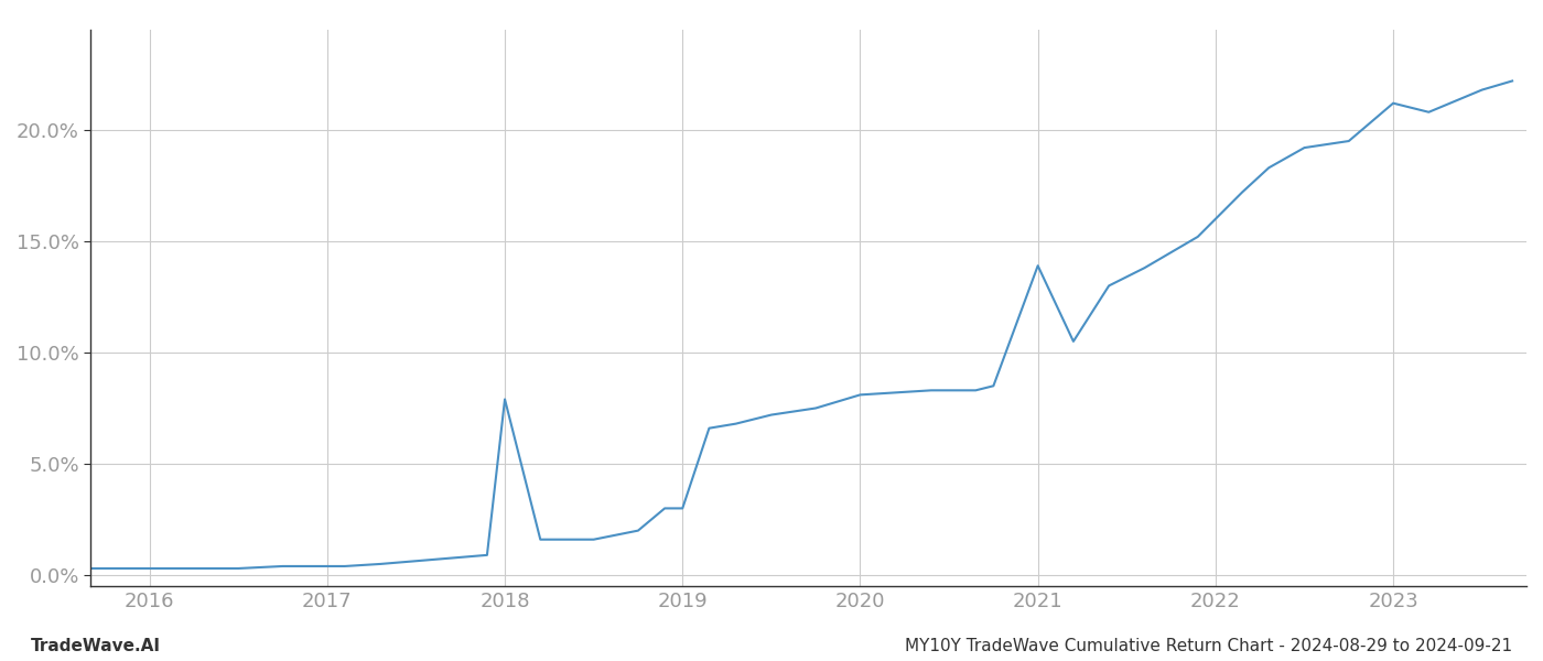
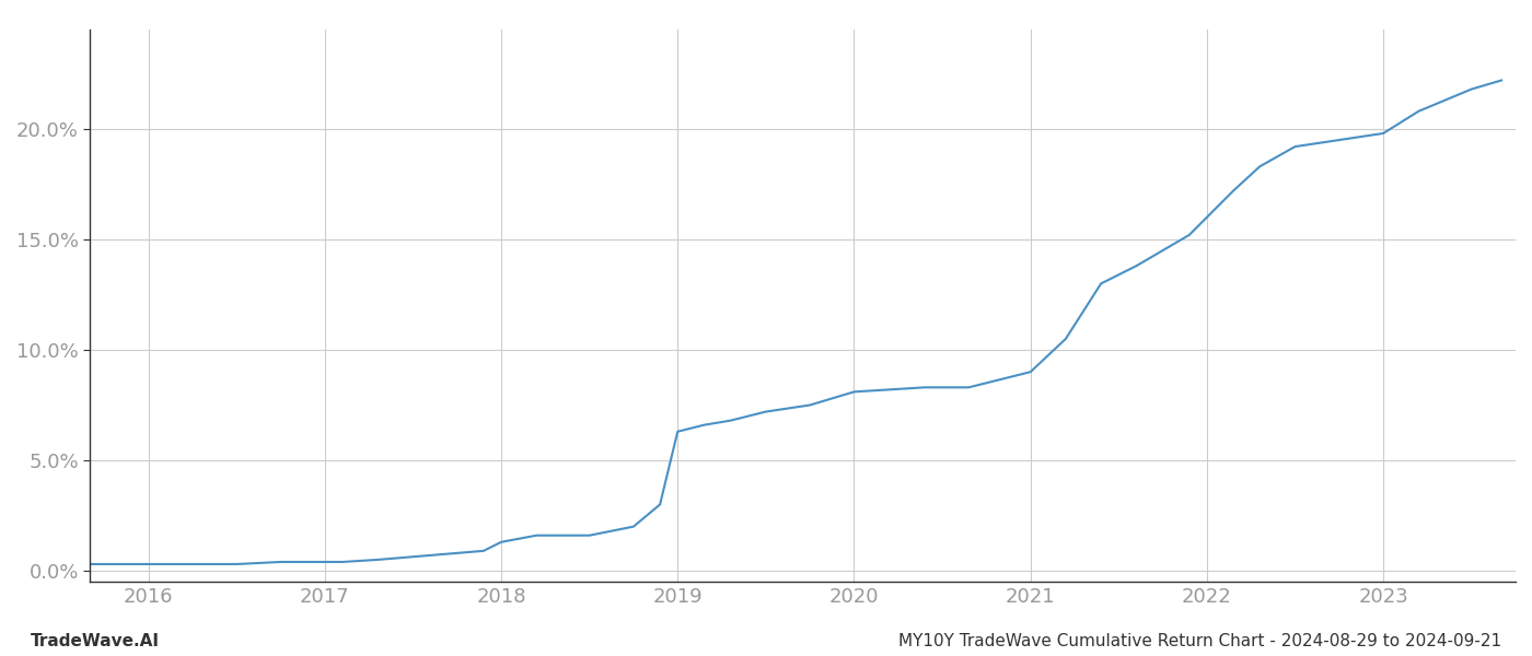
2018: 7.9% -> 1.3%
2019: 3.0% -> 6.3%
2021: 13.9% -> 9.0%
2023: 21.2% -> 19.8%
